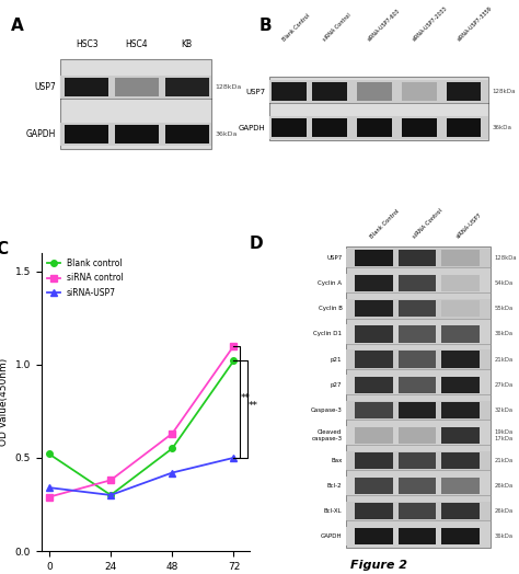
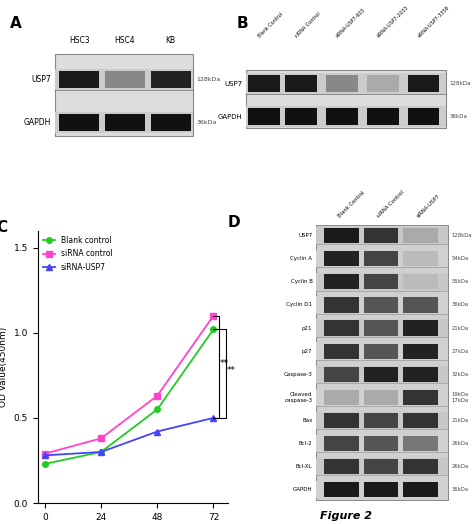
Blank control/0: 0.52 -> 0.23
siRNA-USP7/0: 0.34 -> 0.28
